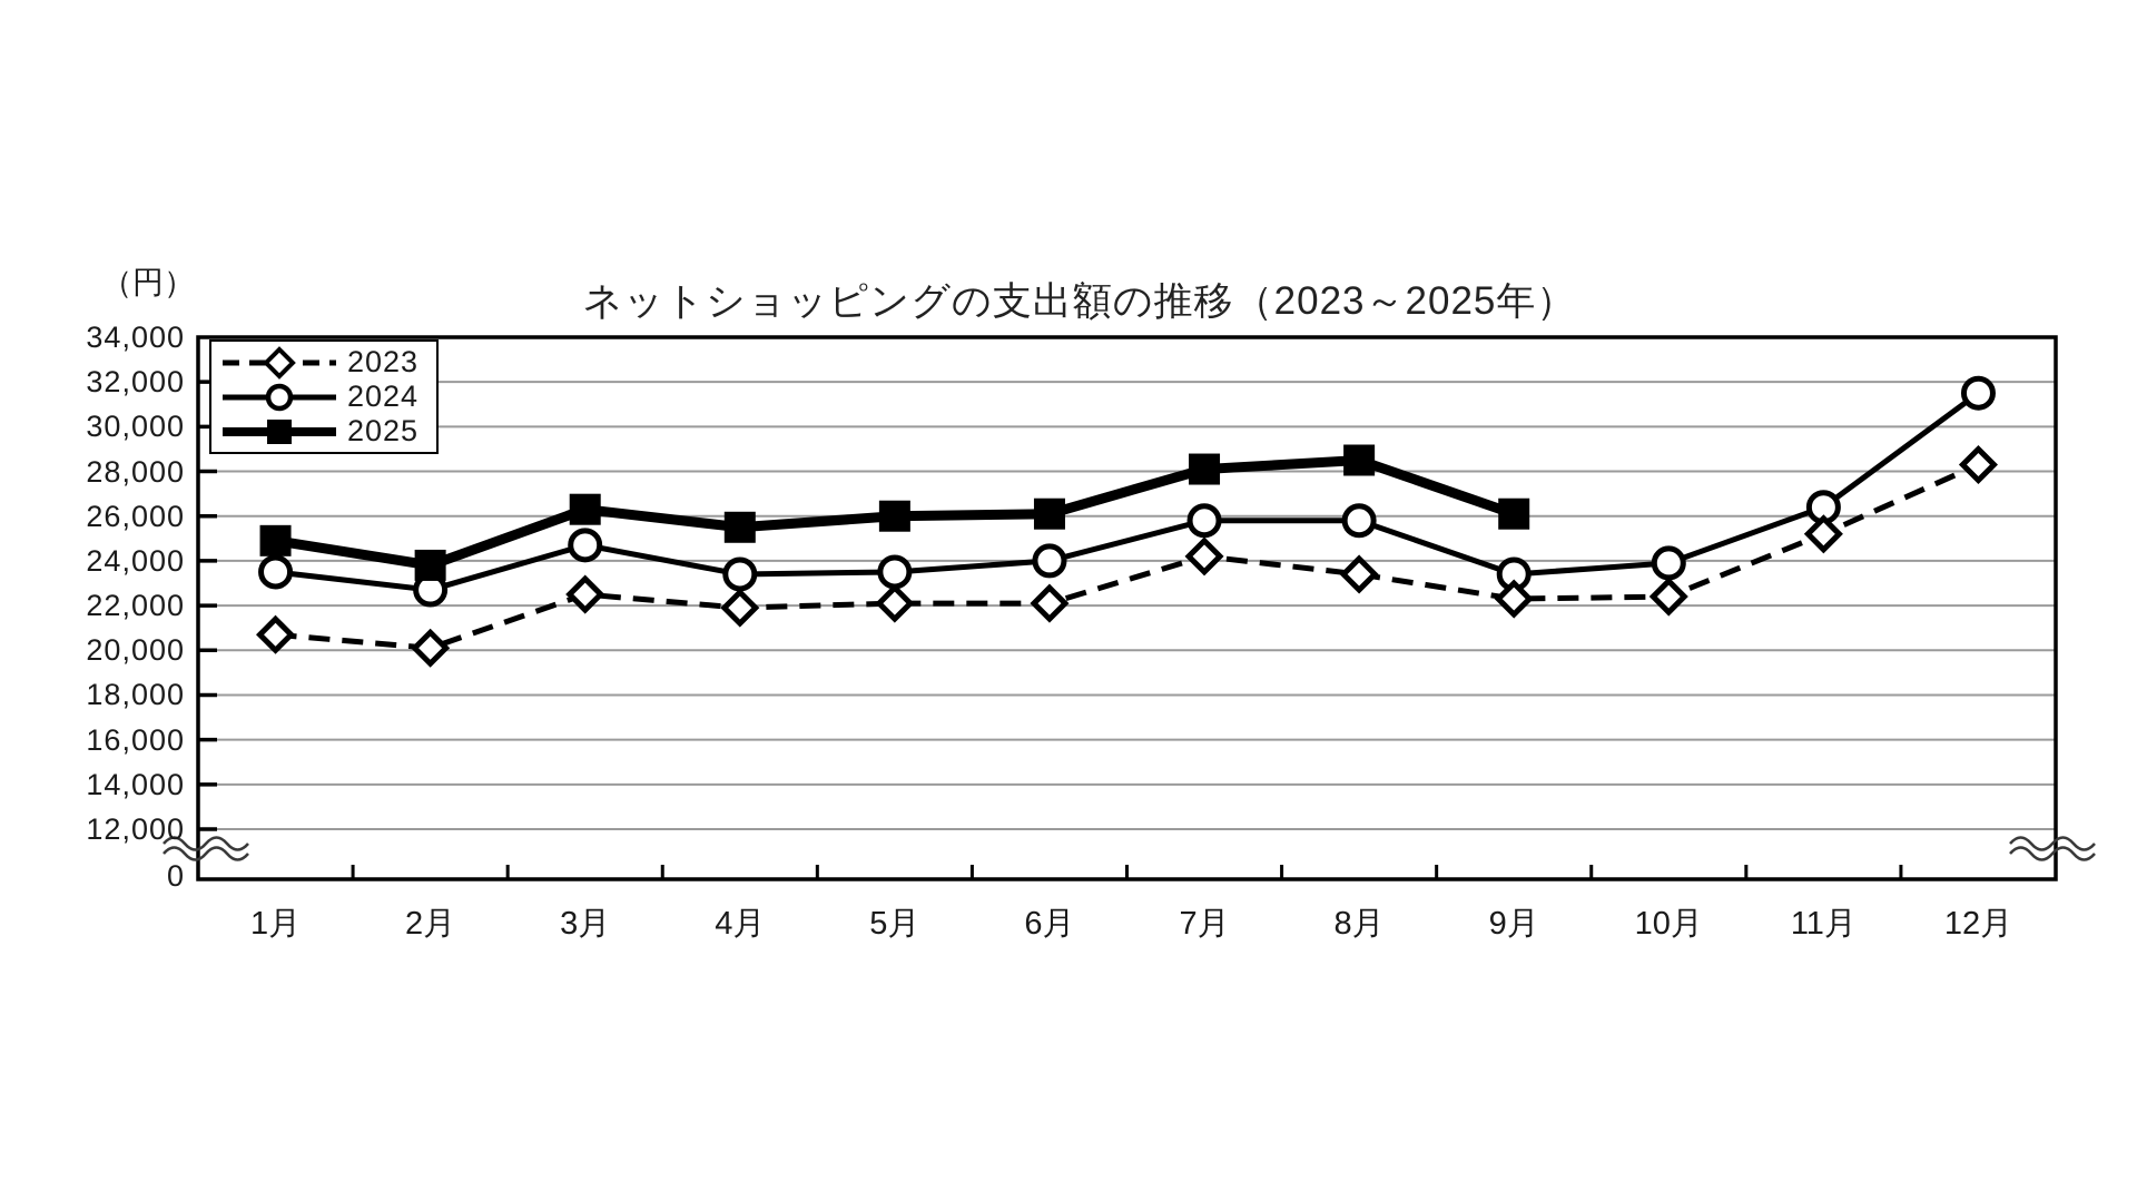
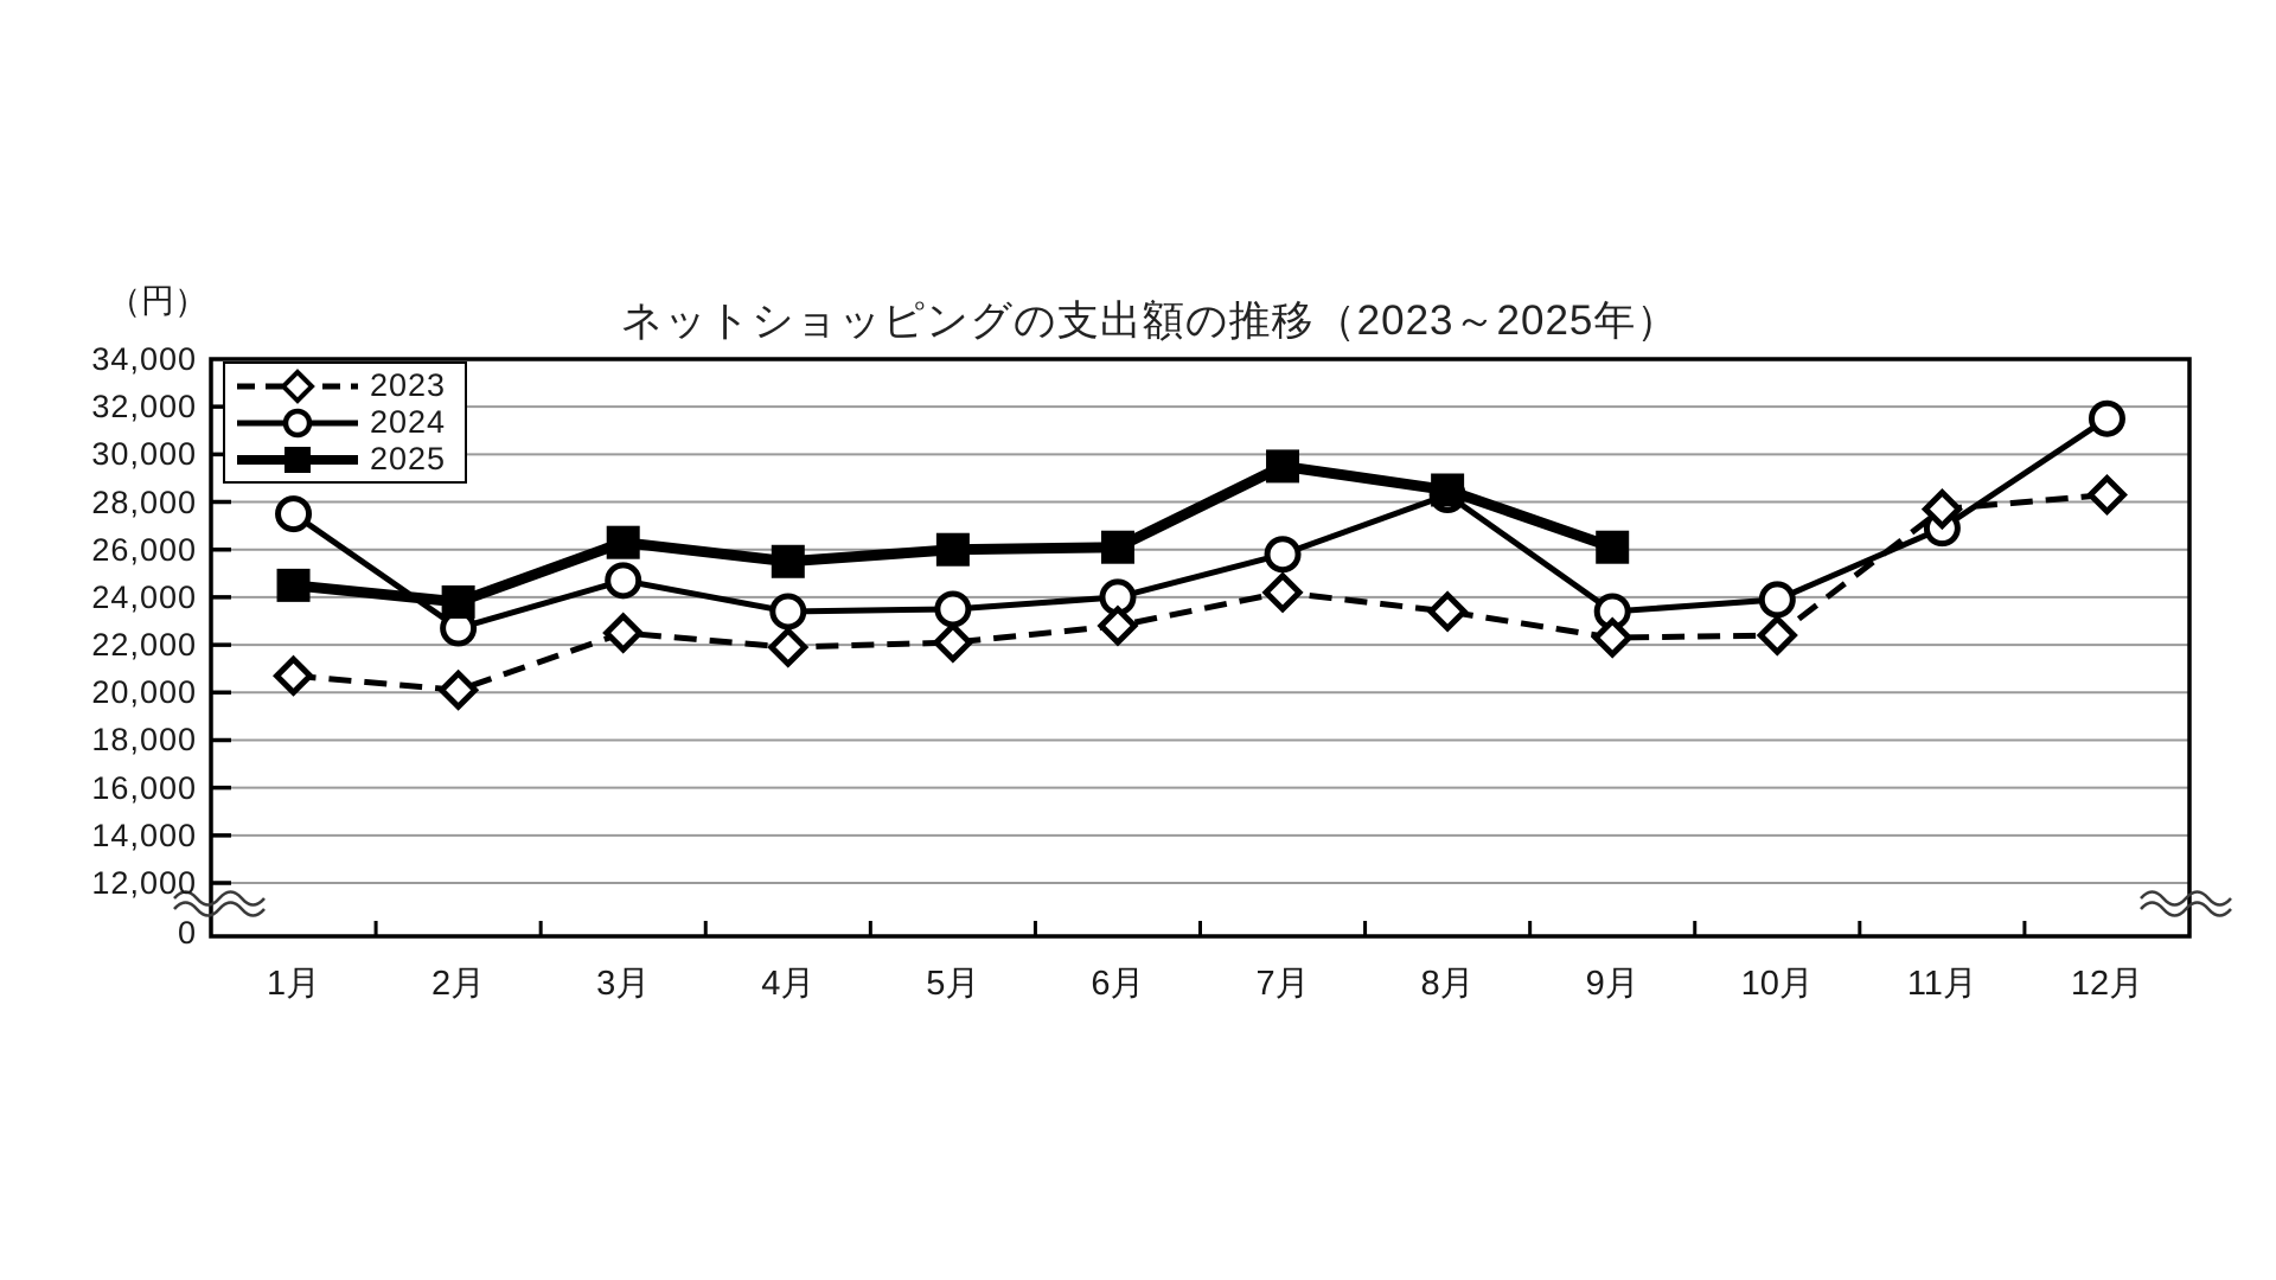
2024/1月: 23500 -> 27500
2025/1月: 24900 -> 24500
2023/6月: 22100 -> 22800
2025/7月: 28100 -> 29500
2024/8月: 25800 -> 28300
2023/11月: 25200 -> 27700
2024/11月: 26400 -> 26900
